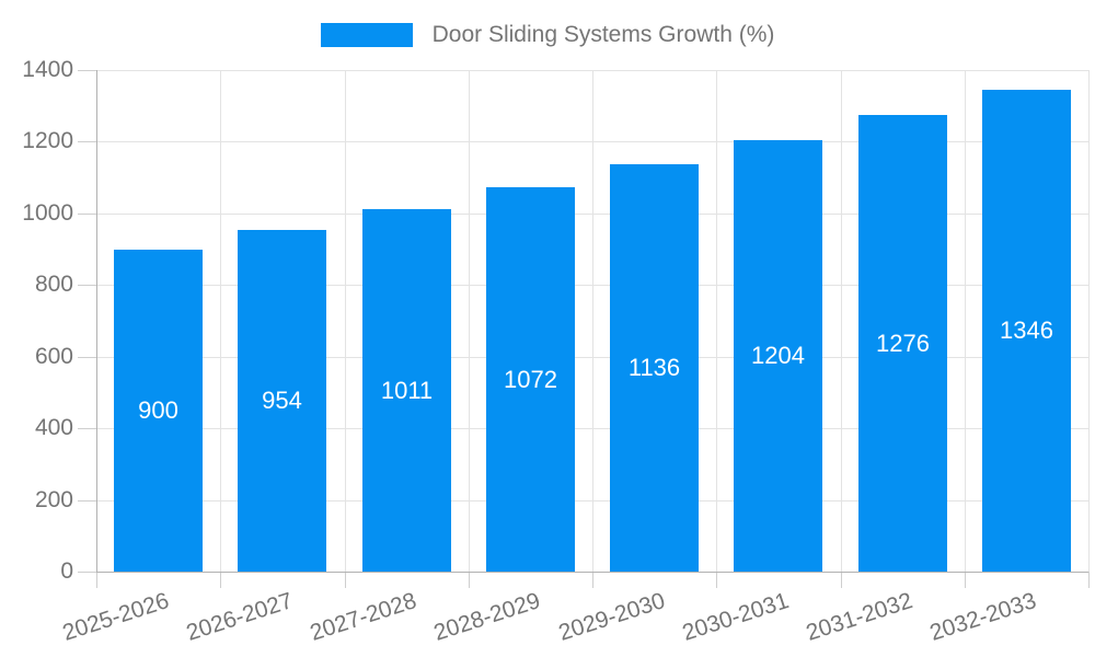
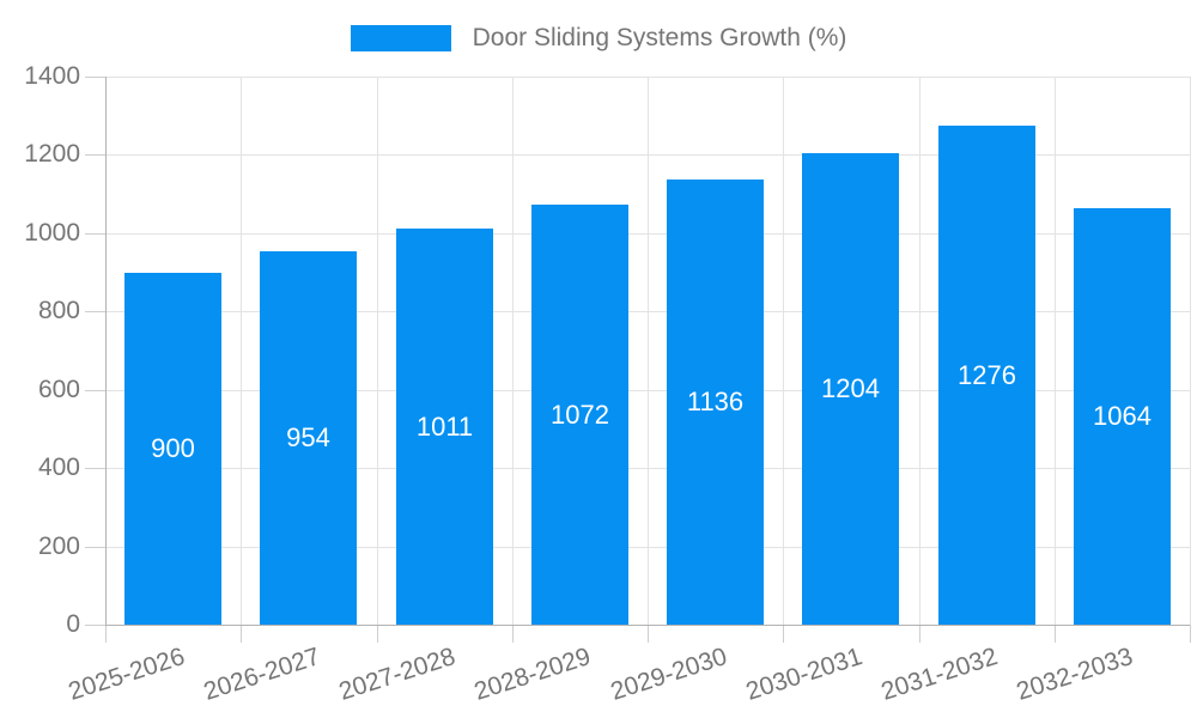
2032-2033: 1346 -> 1064
